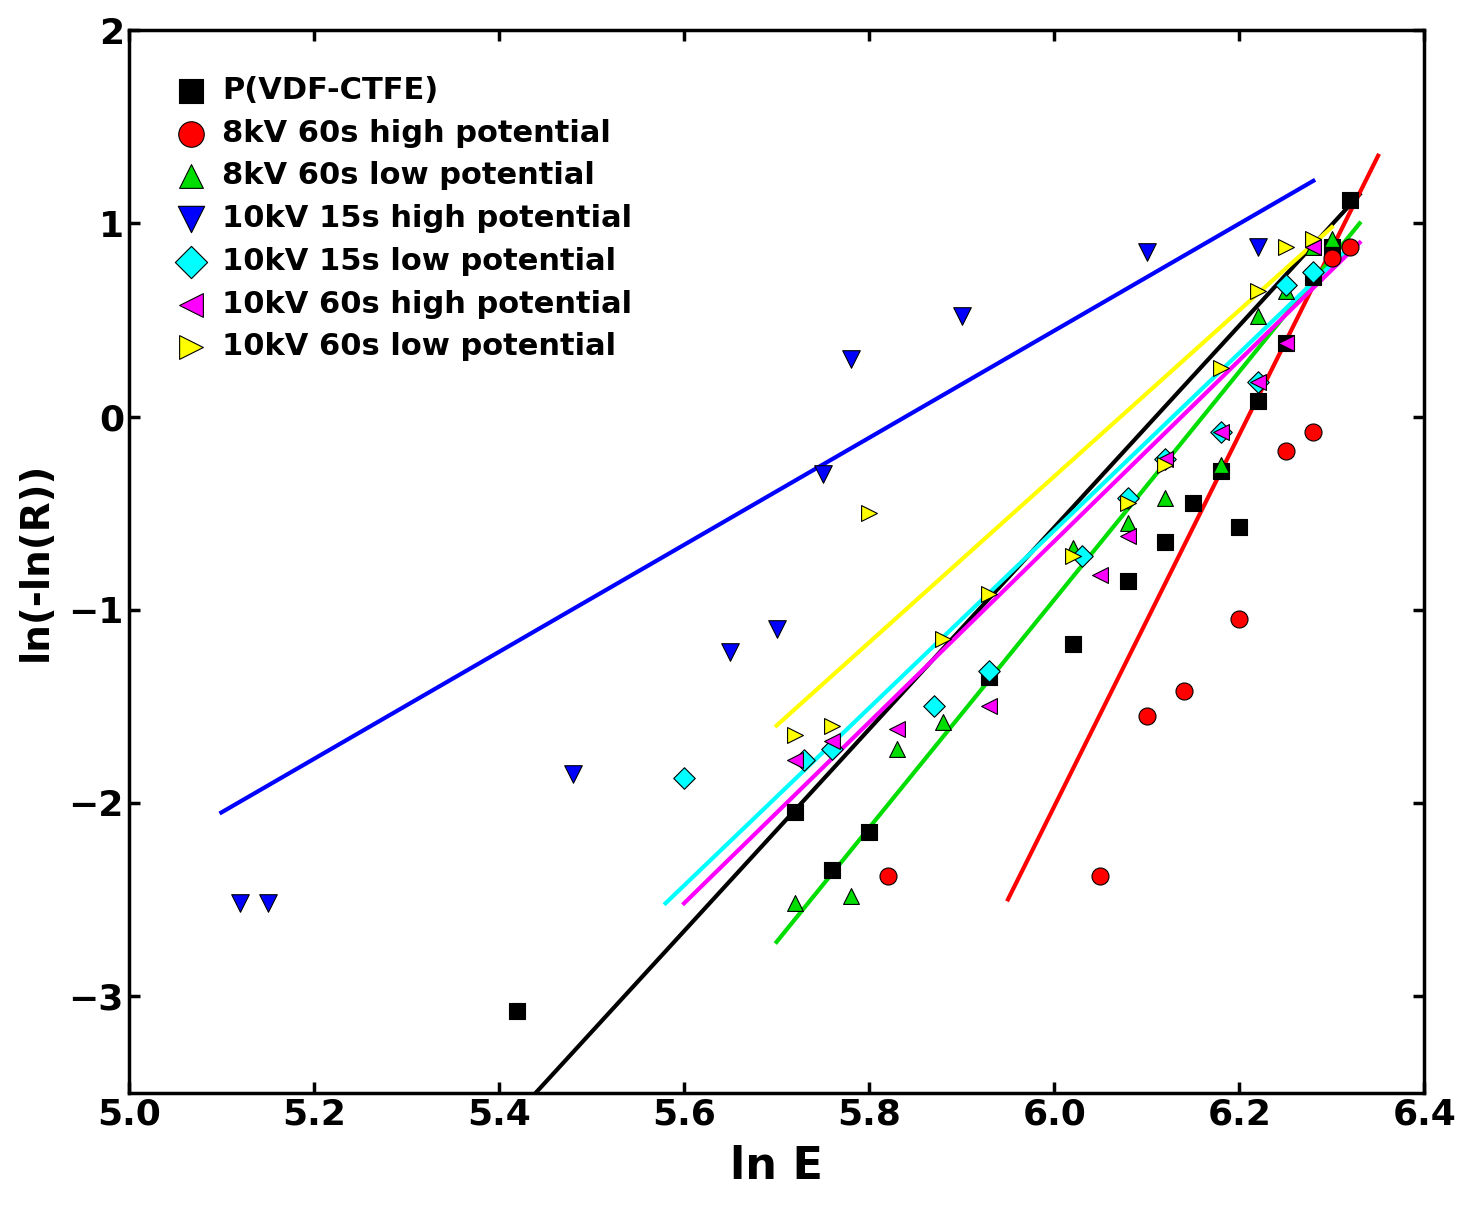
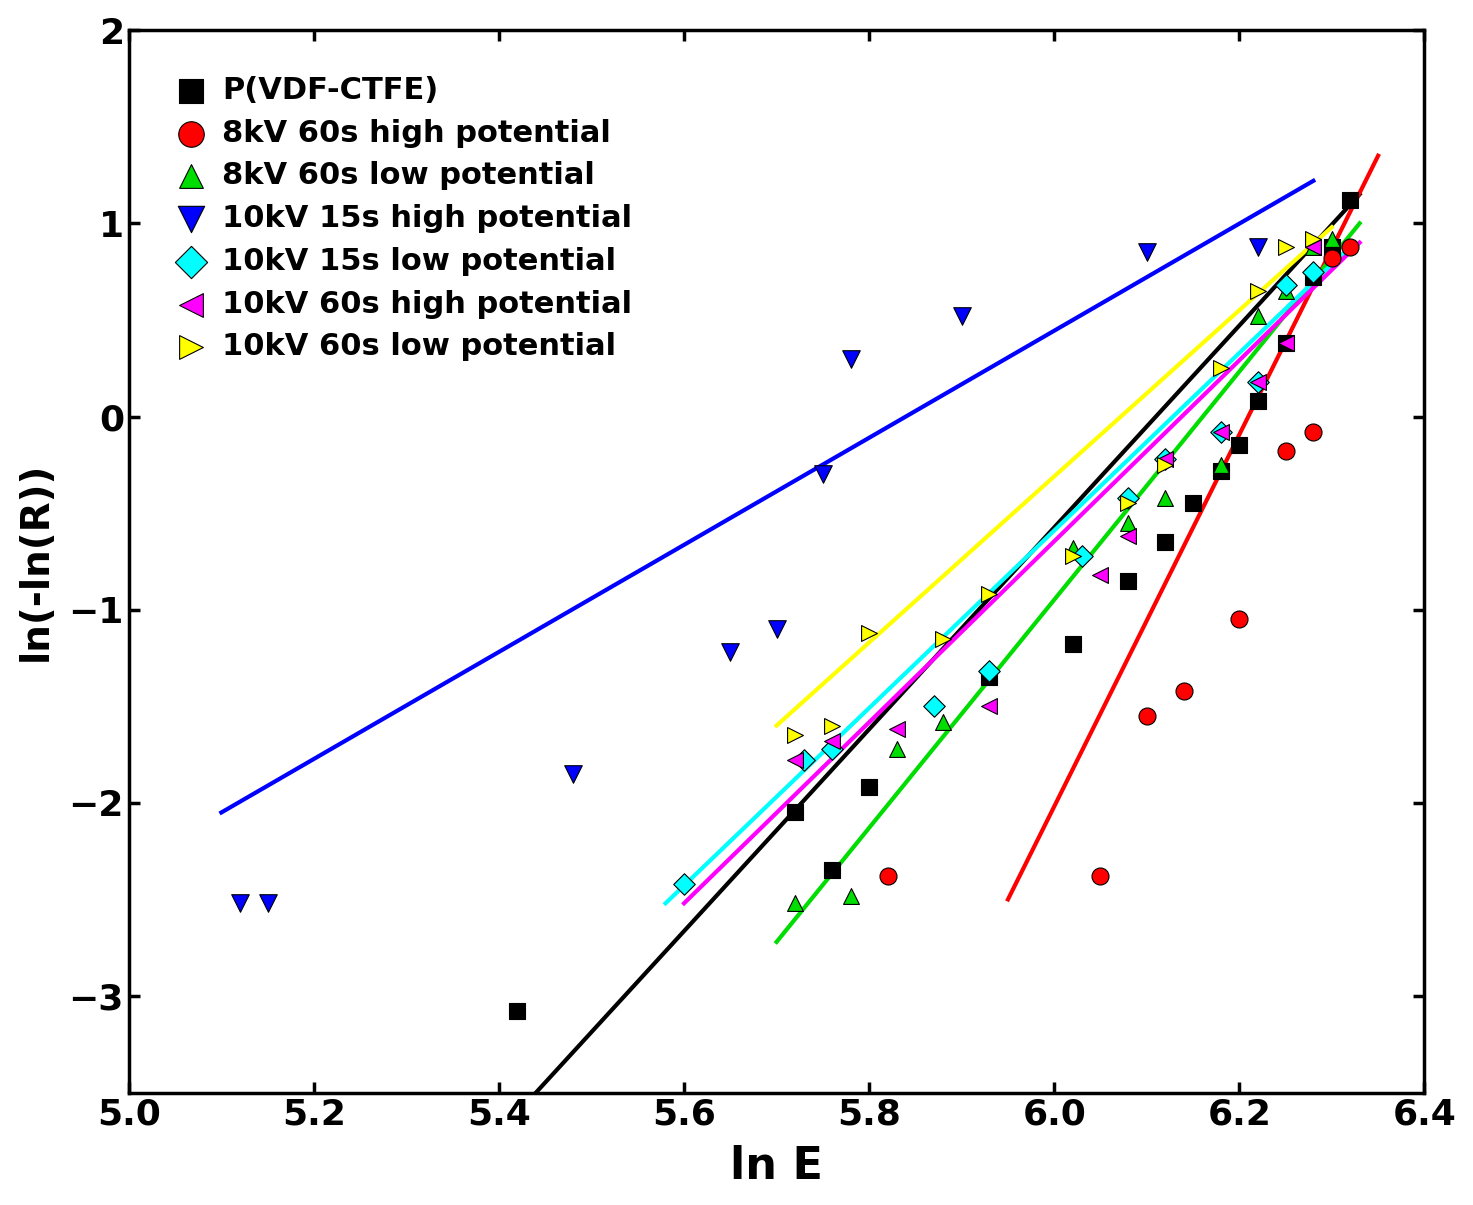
10kV 15s low potential/5.6: -1.87 -> -2.42
P(VDF-CTFE)/5.8: -2.15 -> -1.92
10kV 60s low potential/5.8: -0.50 -> -1.12
P(VDF-CTFE)/6.2: -0.57 -> -0.15
